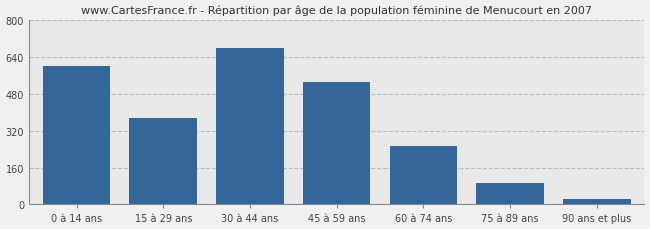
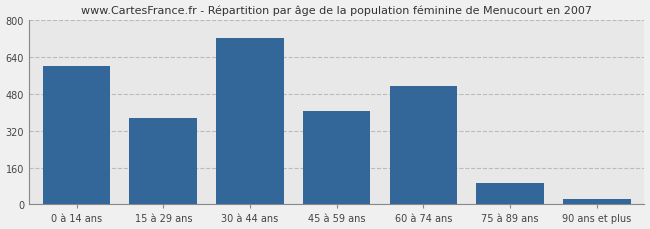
30 à 44 ans: 680 -> 720
45 à 59 ans: 530 -> 405
60 à 74 ans: 255 -> 515
